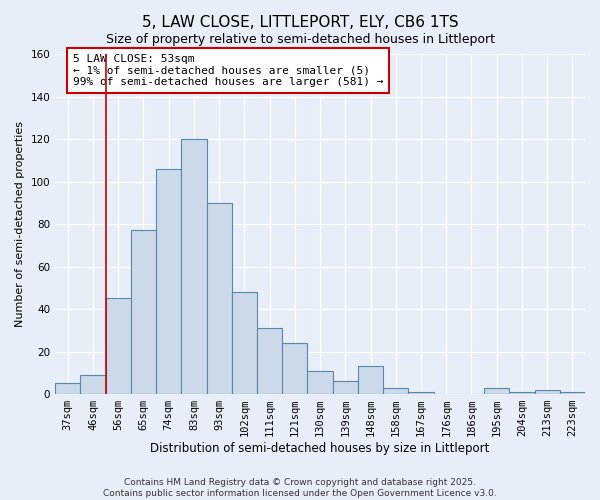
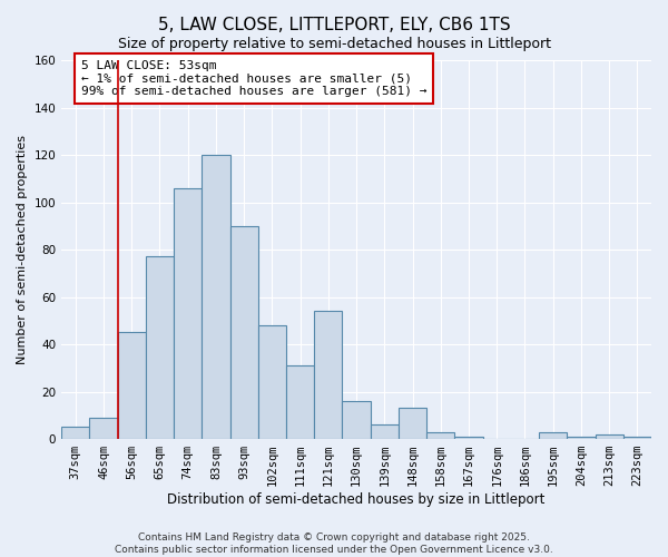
121sqm: 24 -> 54
130sqm: 11 -> 16
